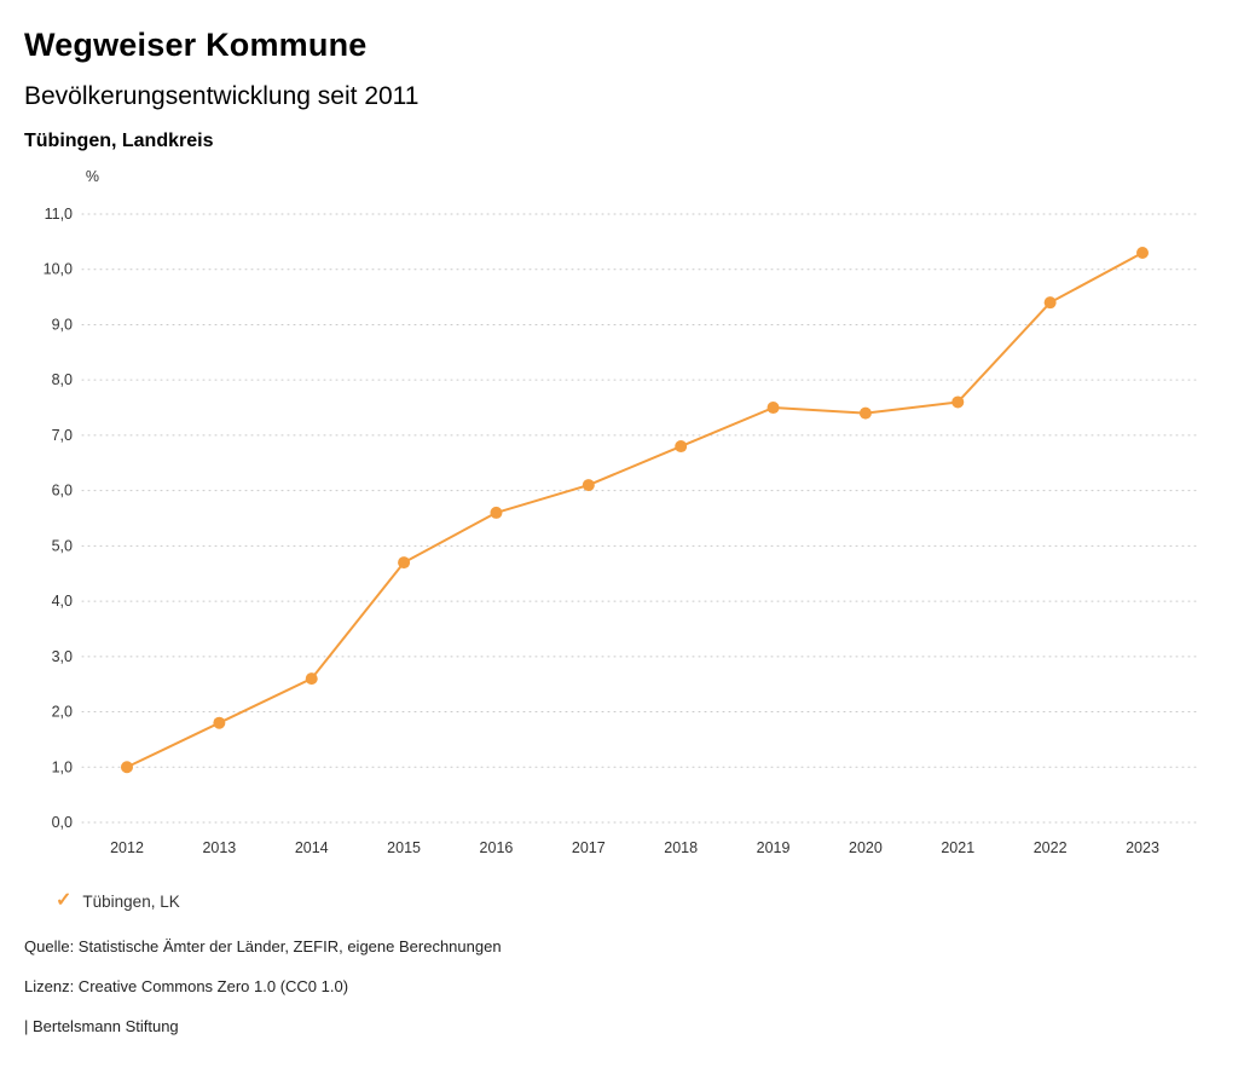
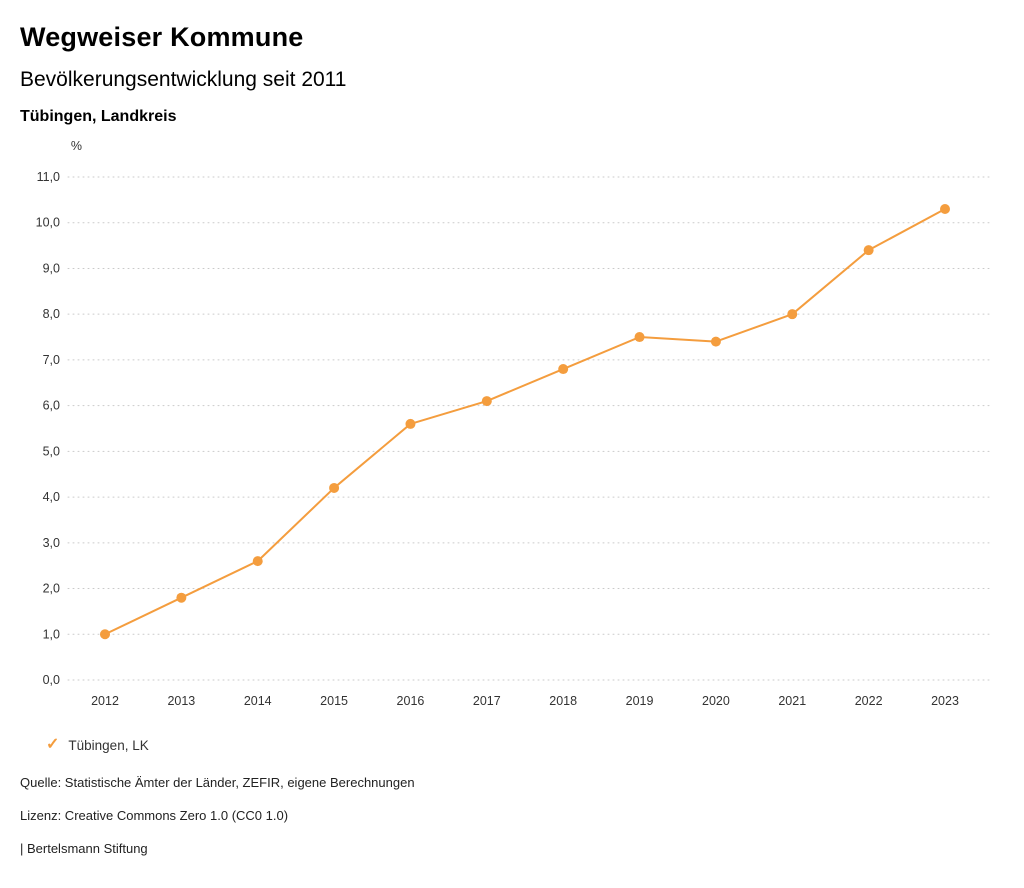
2015: 4,7 -> 4,2
2021: 7,6 -> 8,0
